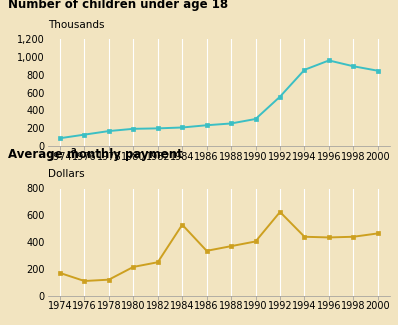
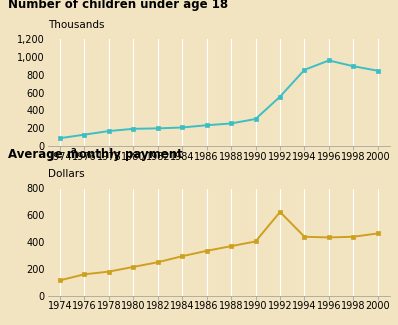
1974: 170 -> 120
1976: 110 -> 160
1978: 120 -> 180
1984: 530 -> 300
